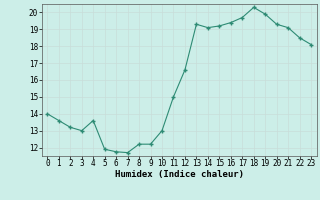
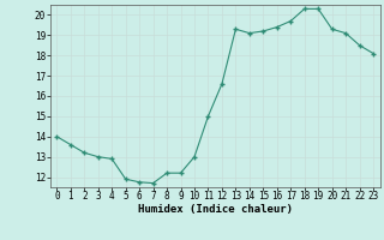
4: 13.6 -> 12.9
19: 19.9 -> 20.3
